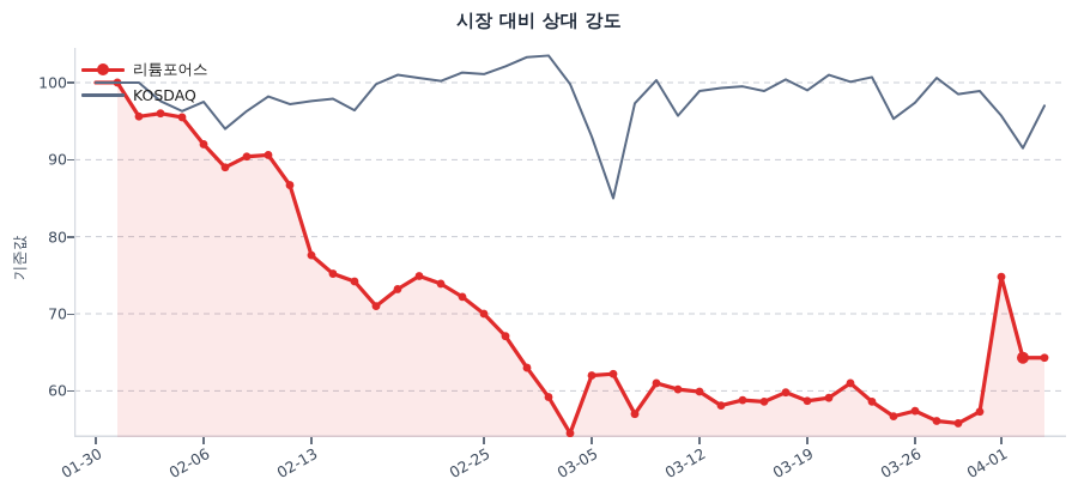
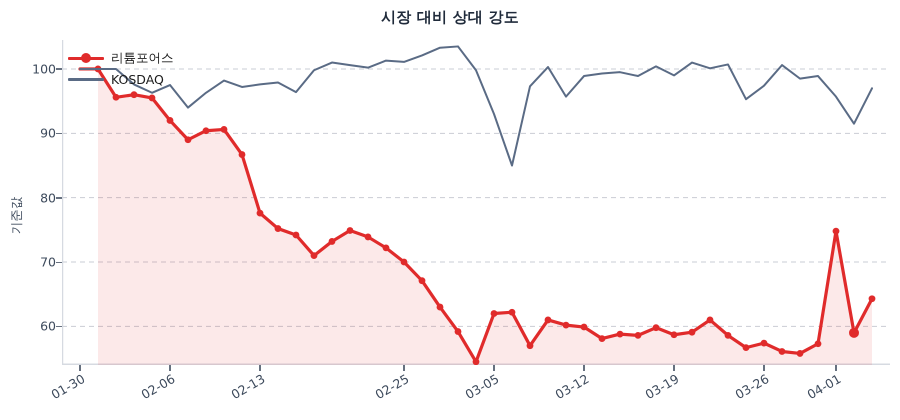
리튬포어스/04-01: 64 -> 59
